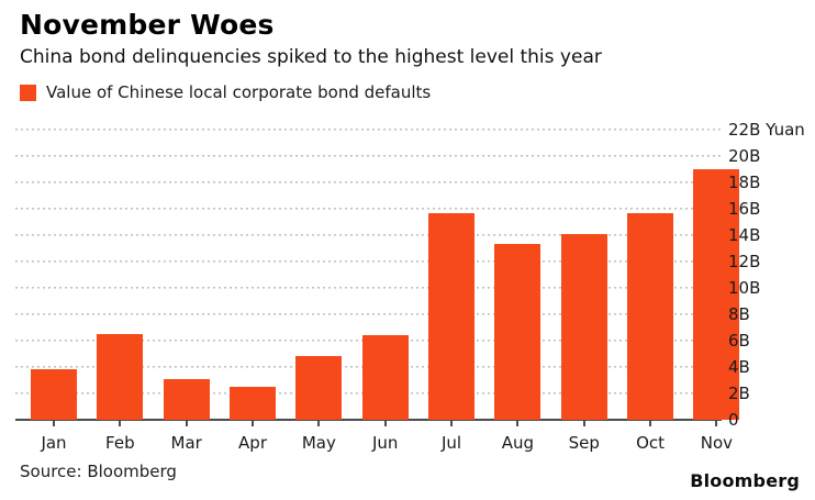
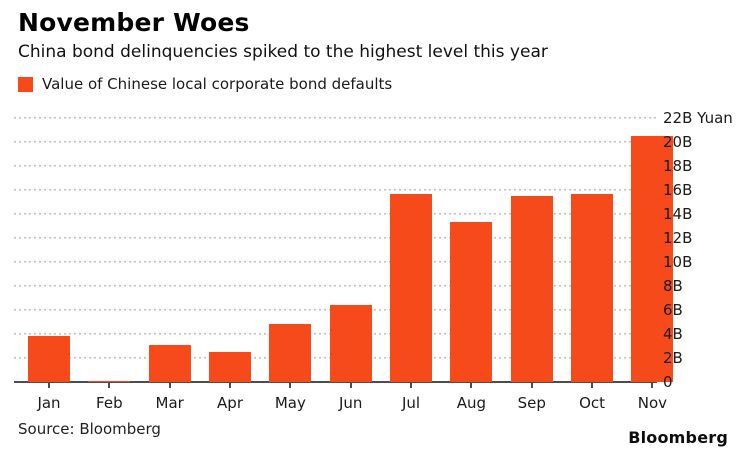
Feb: 6.5B -> 0.1B
Sep: 14.1B -> 15.5B
Nov: 19.0B -> 20.5B
